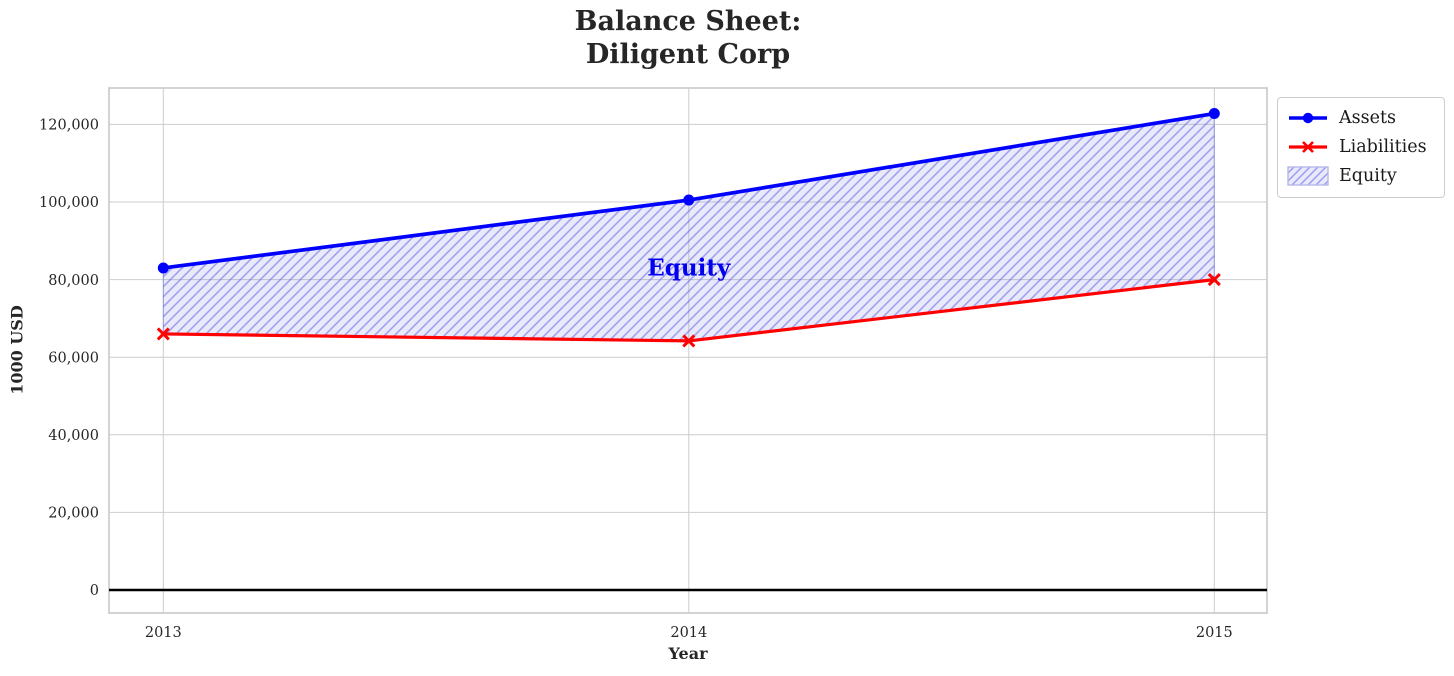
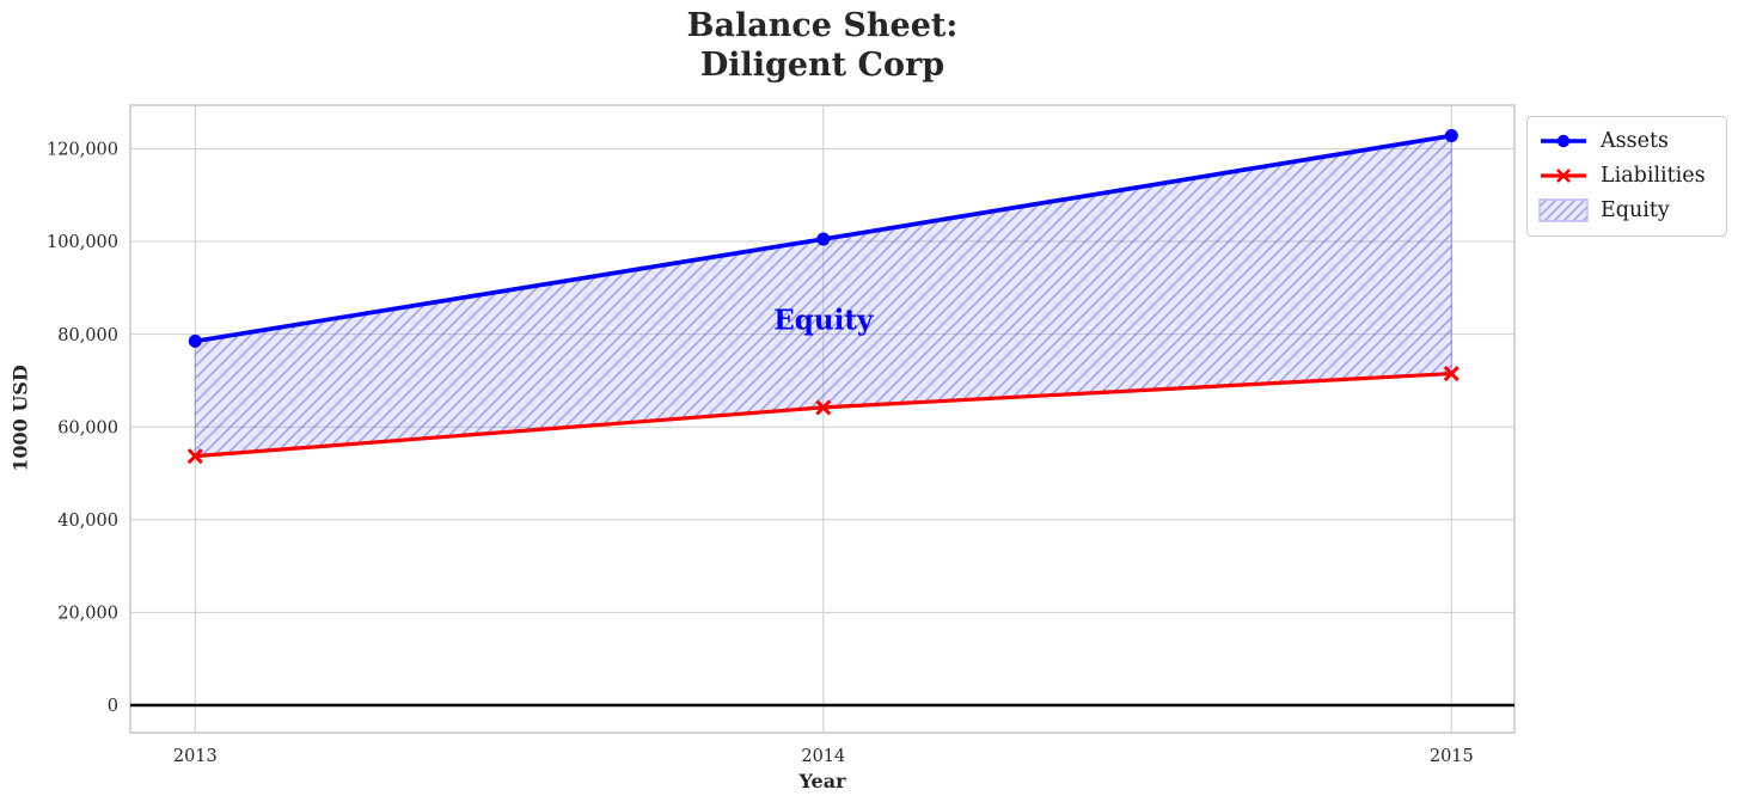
Assets/2013: 83000 -> 78000
Liabilities/2013: 66000 -> 54000
Liabilities/2015: 80000 -> 72000
